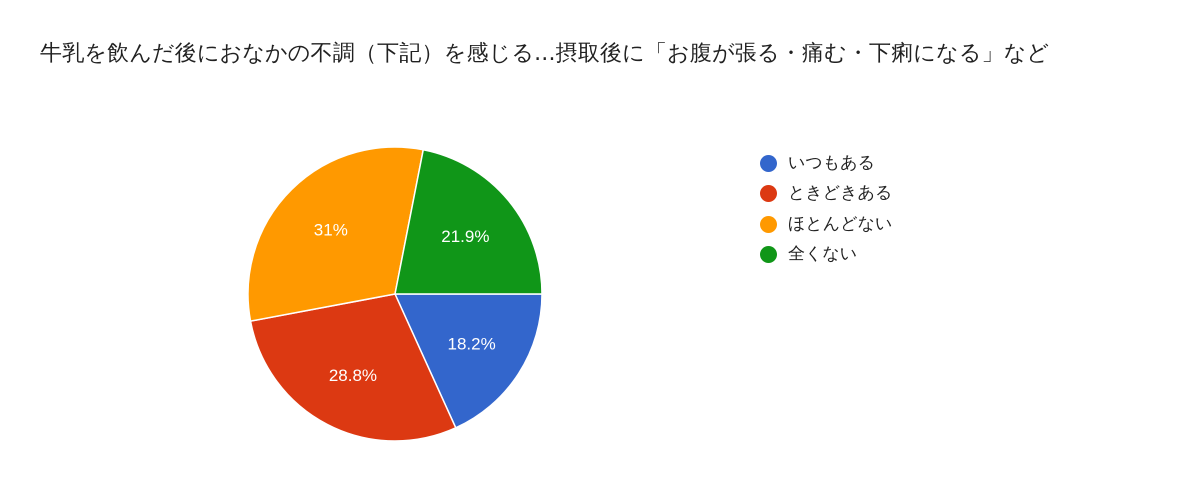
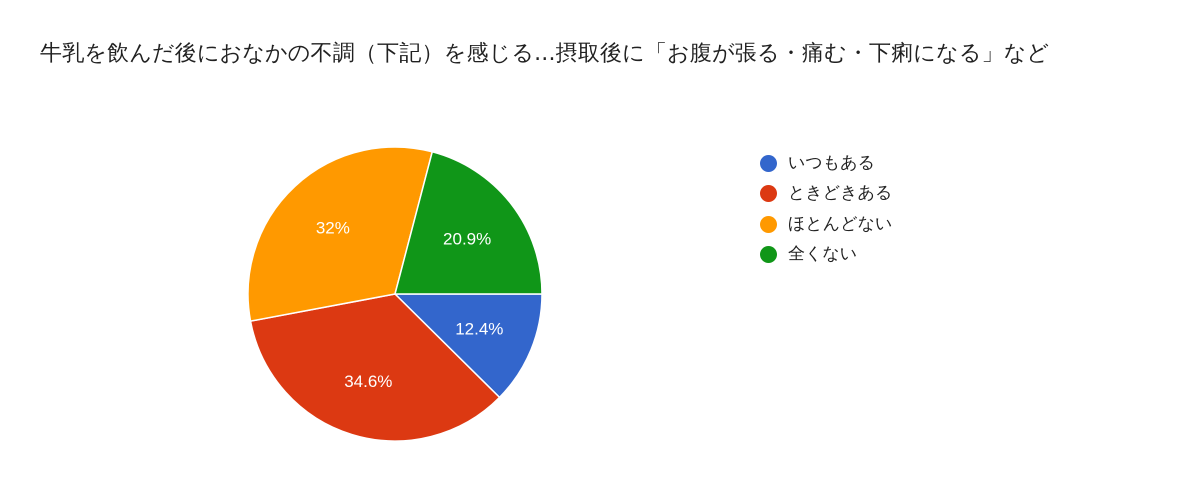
いつもある: 18.2% -> 12.4%
ときどきある: 28.8% -> 34.6%
ほとんどない: 31% -> 32%
全くない: 21.9% -> 20.9%
